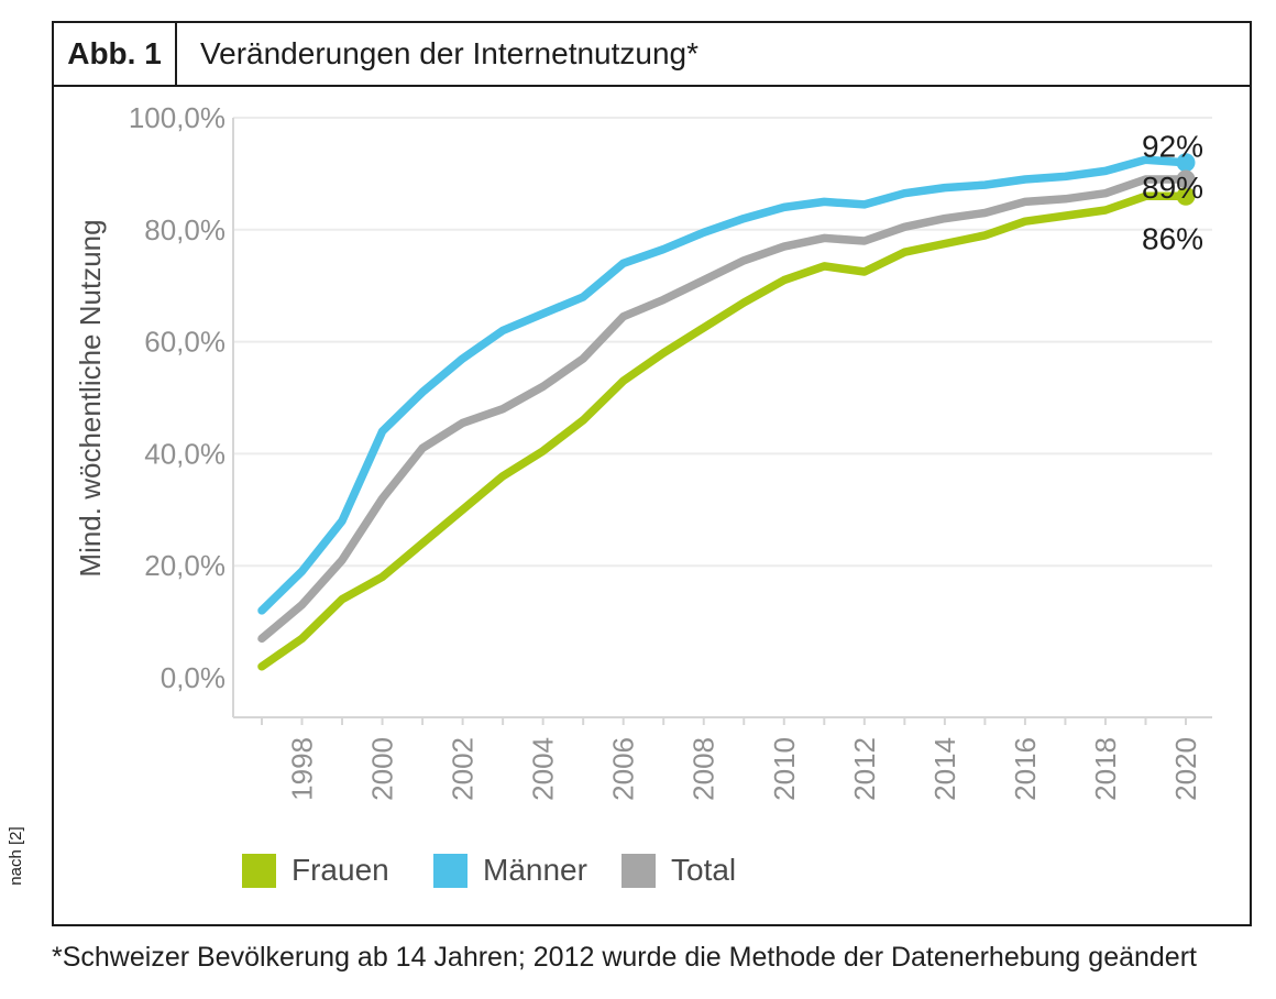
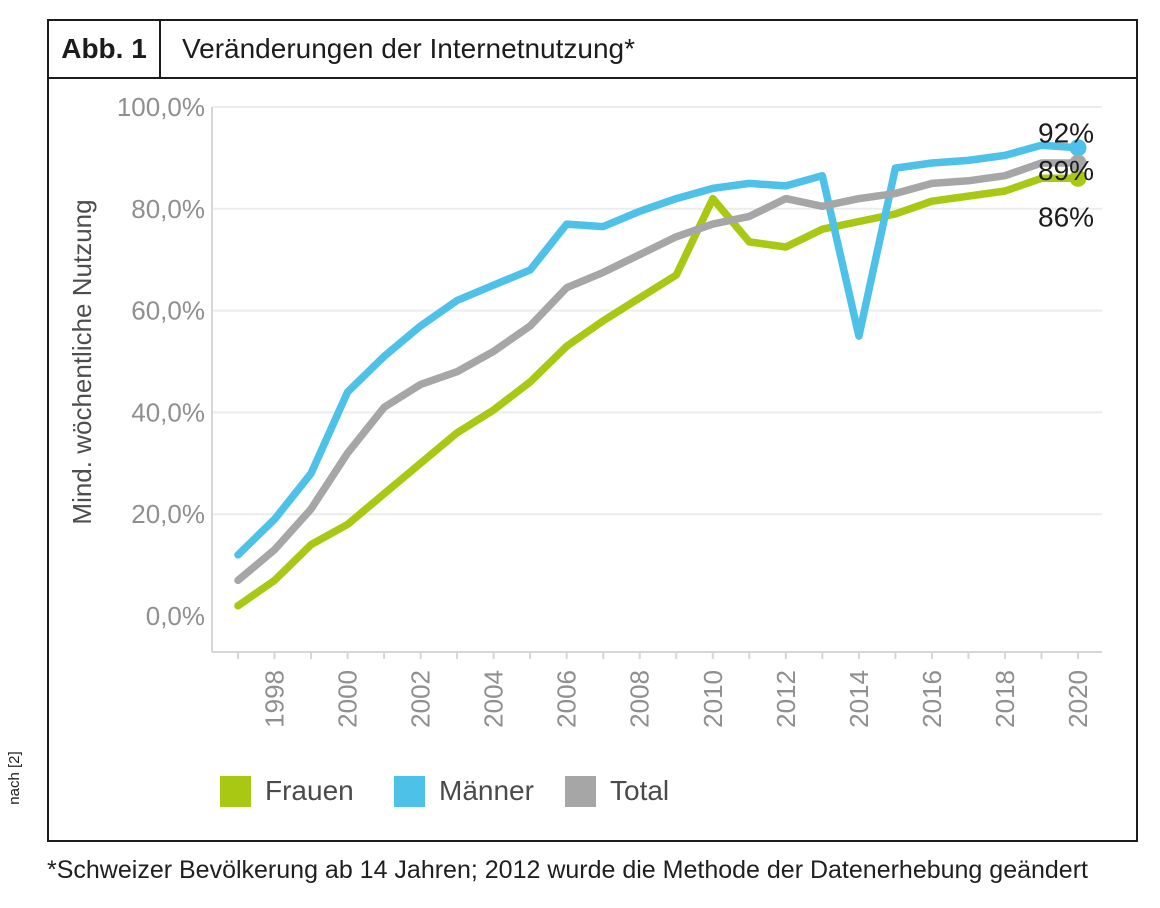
Männer/2006: 74% -> 77%
Frauen/2010: 71% -> 82%
Total/2012: 78% -> 82%
Männer/2014: 88% -> 55%
